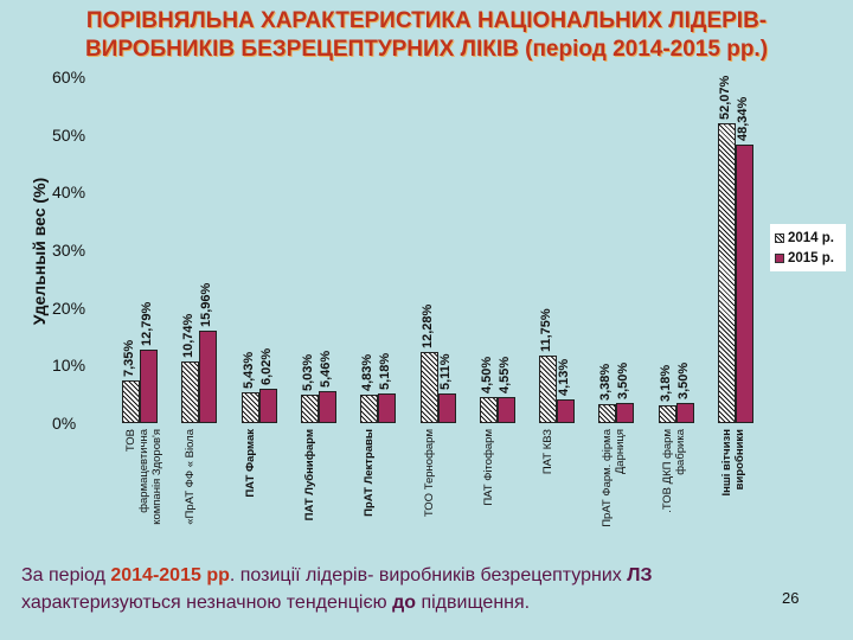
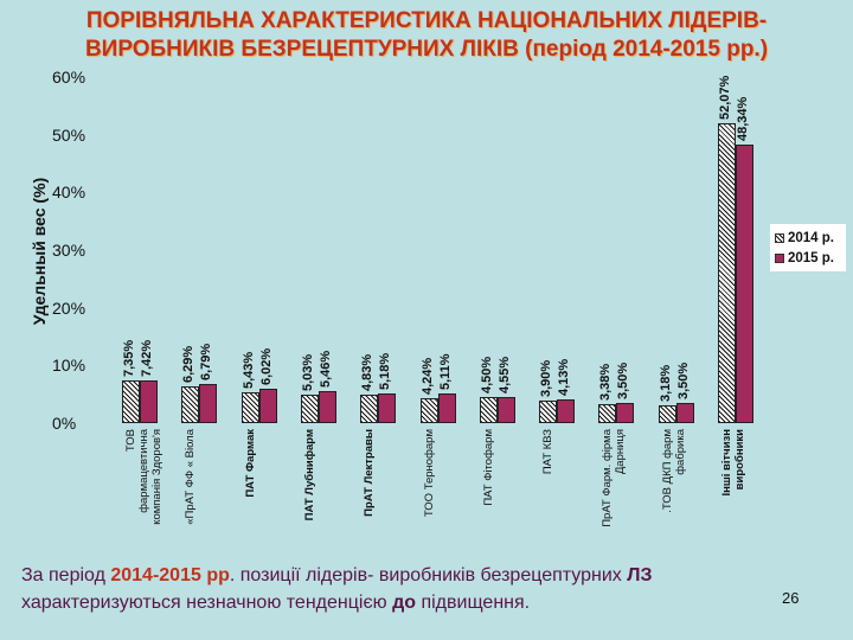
2015 р./ТОВ фармацевтична компанія Здоров'я: 12,79% -> 7,42%
2014 р./«ПрАТ ФФ « Віола: 10,74% -> 6,29%
2015 р./«ПрАТ ФФ « Віола: 15,96% -> 6,79%
2014 р./ТОО Тернофарм: 12,28% -> 4,24%
2014 р./ПАТ КВЗ: 11,75% -> 3,90%
